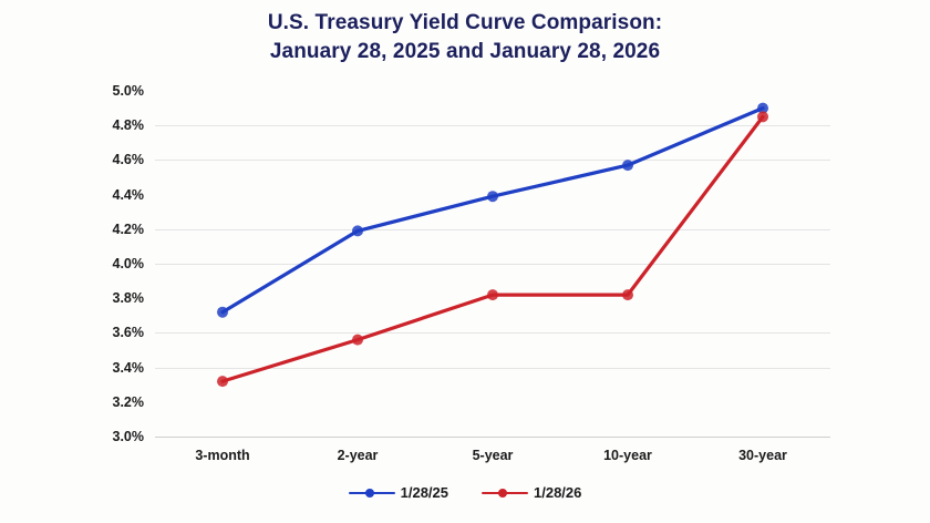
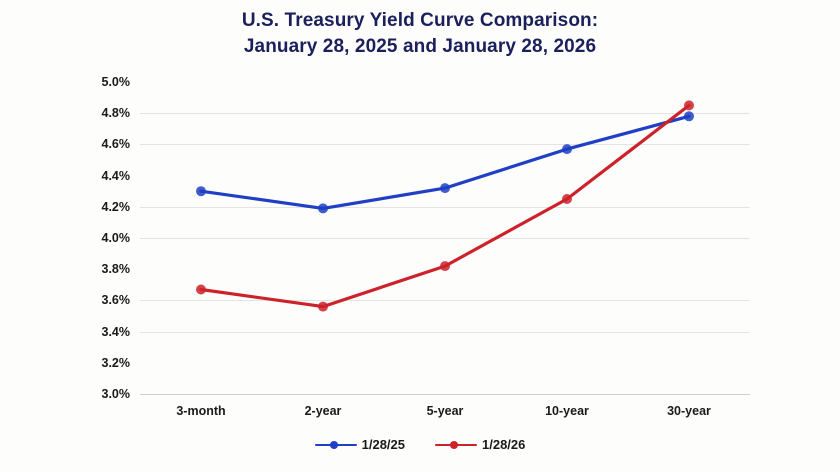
1/28/25/3-month: 3.72% -> 4.30%
1/28/26/3-month: 3.32% -> 3.67%
1/28/25/5-year: 4.39% -> 4.32%
1/28/26/10-year: 3.82% -> 4.25%
1/28/25/30-year: 4.90% -> 4.78%
